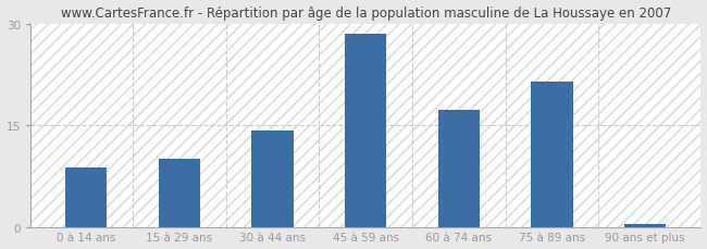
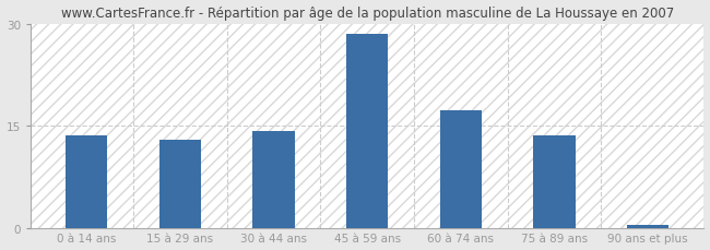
0 à 14 ans: 8.8 -> 13.5
15 à 29 ans: 10.0 -> 13.0
75 à 89 ans: 21.4 -> 13.5
